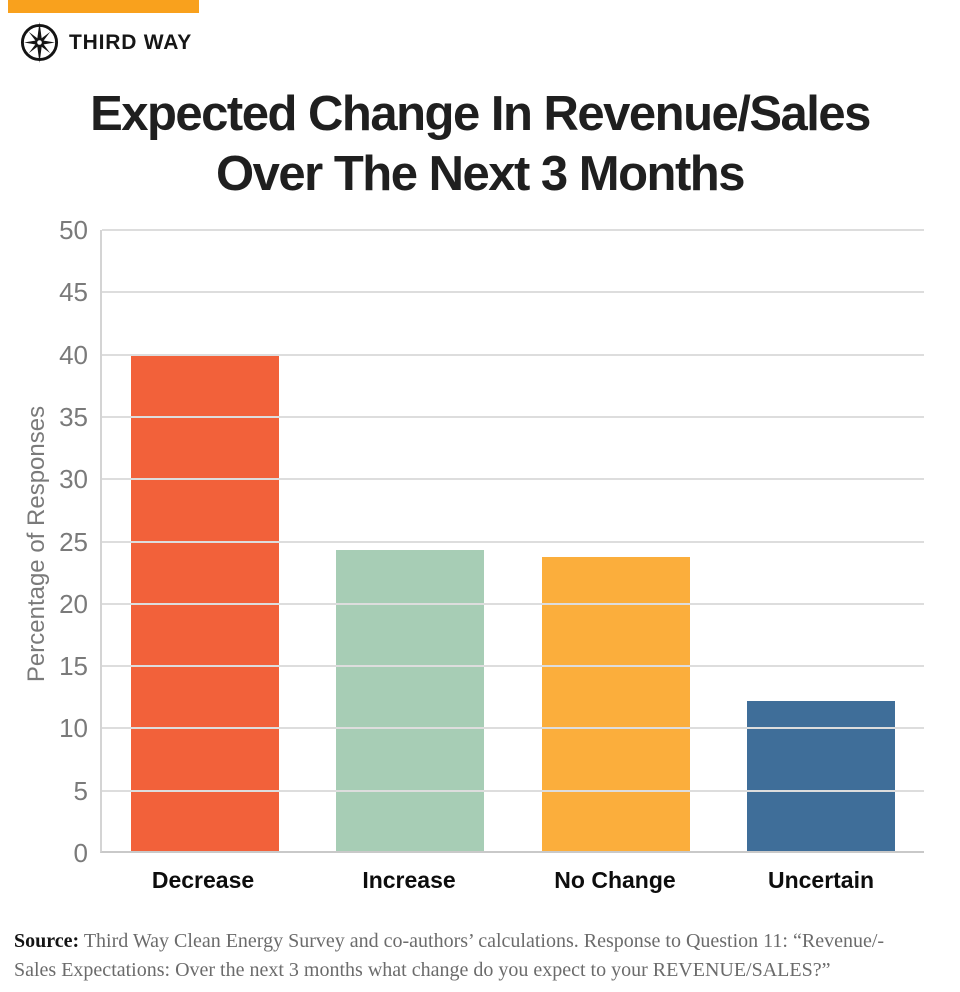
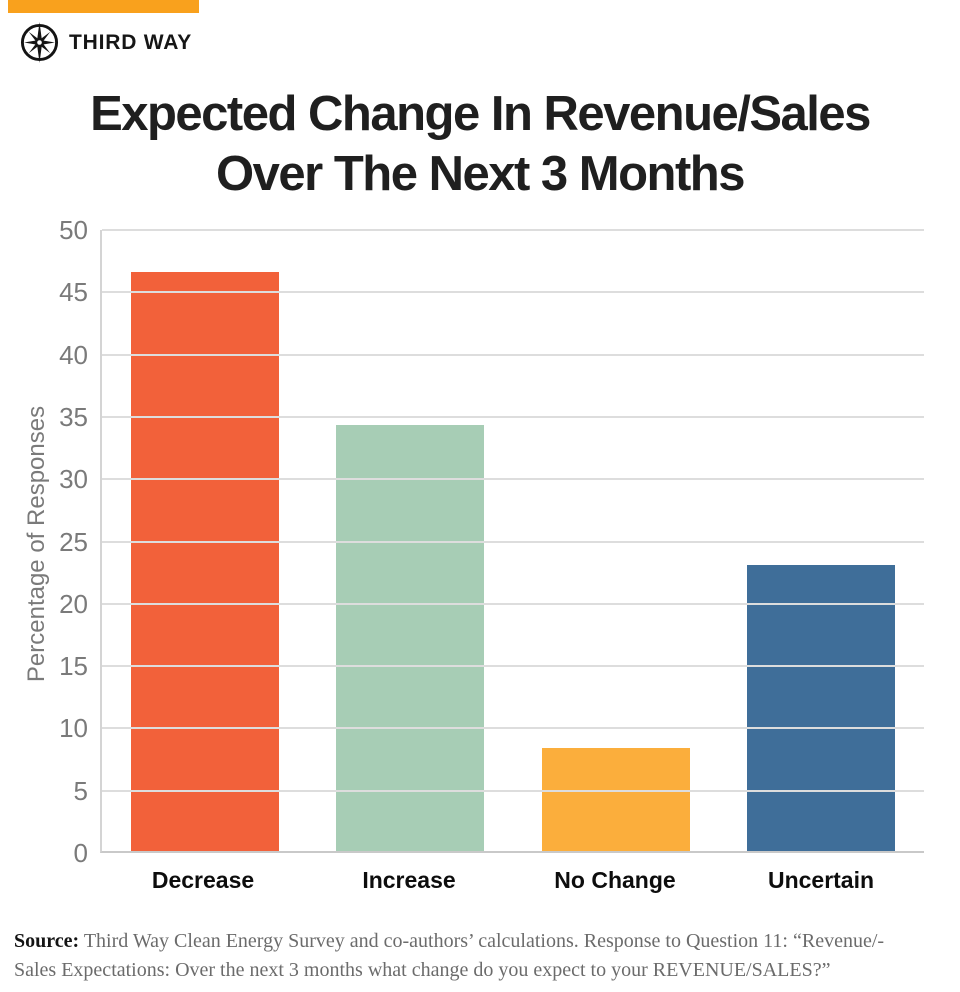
Decrease: 40.0 -> 46.6
Increase: 24.2 -> 34.3
No Change: 23.7 -> 8.3
Uncertain: 12.1 -> 23.0
